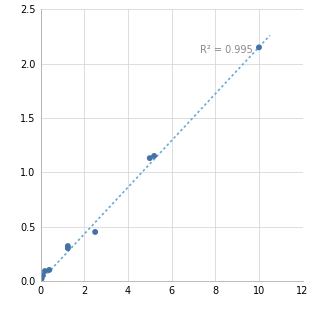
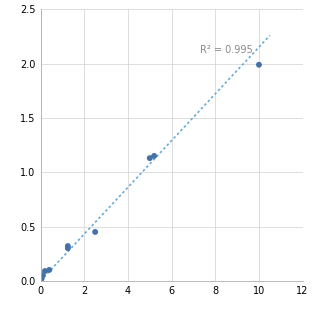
10: 2.15 -> 1.99
